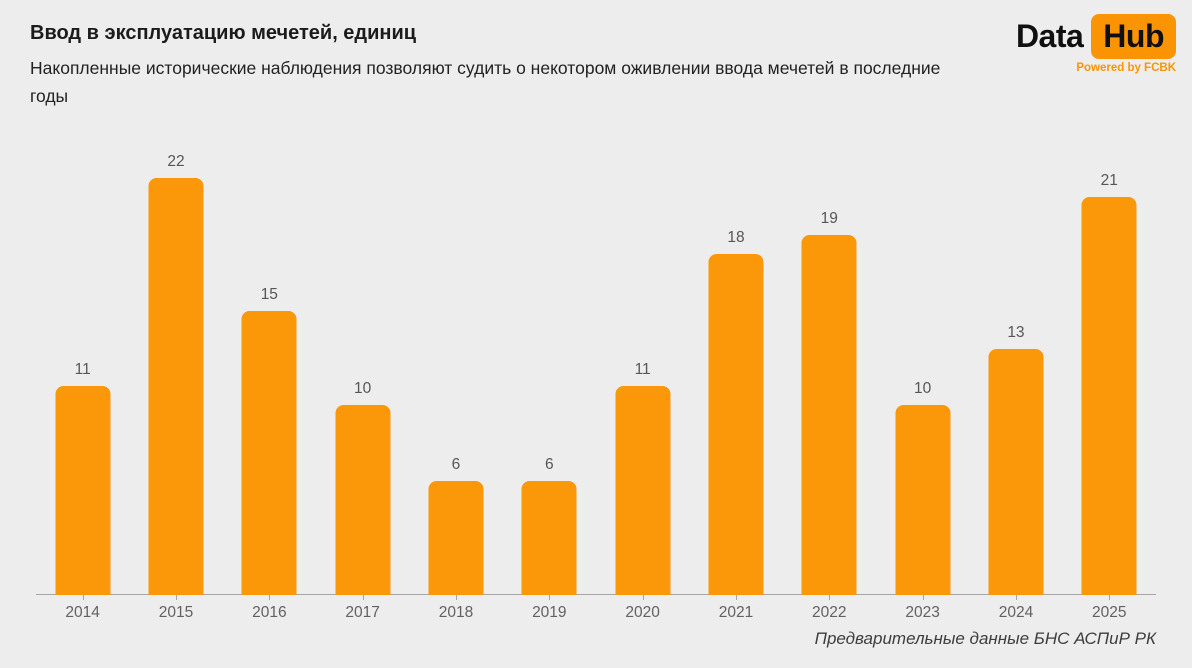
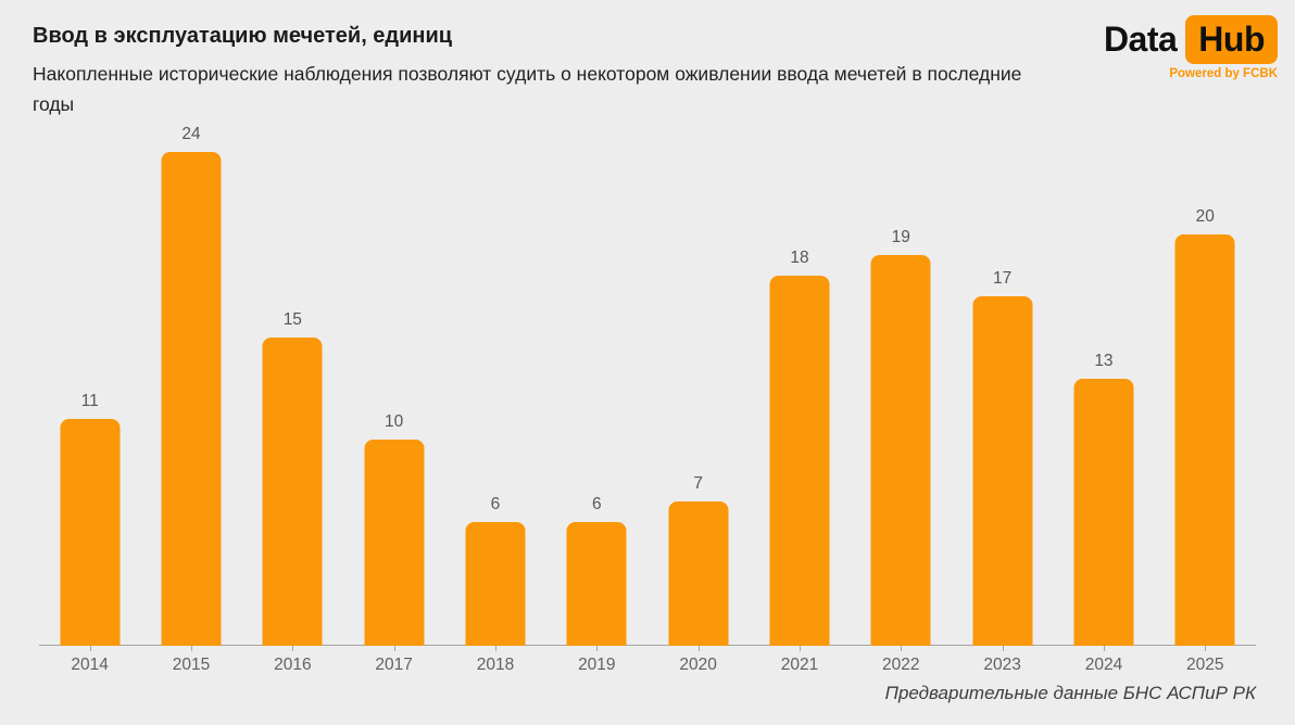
2015: 22 -> 24
2020: 11 -> 7
2023: 10 -> 17
2025: 21 -> 20
